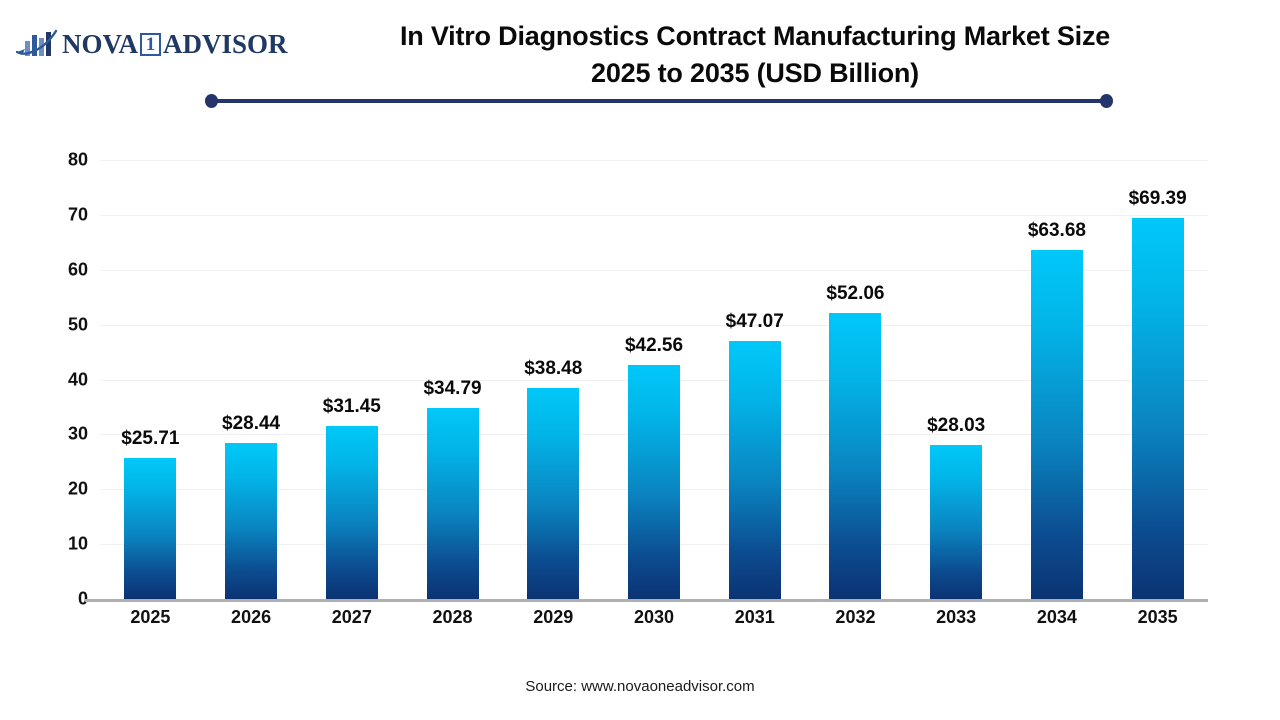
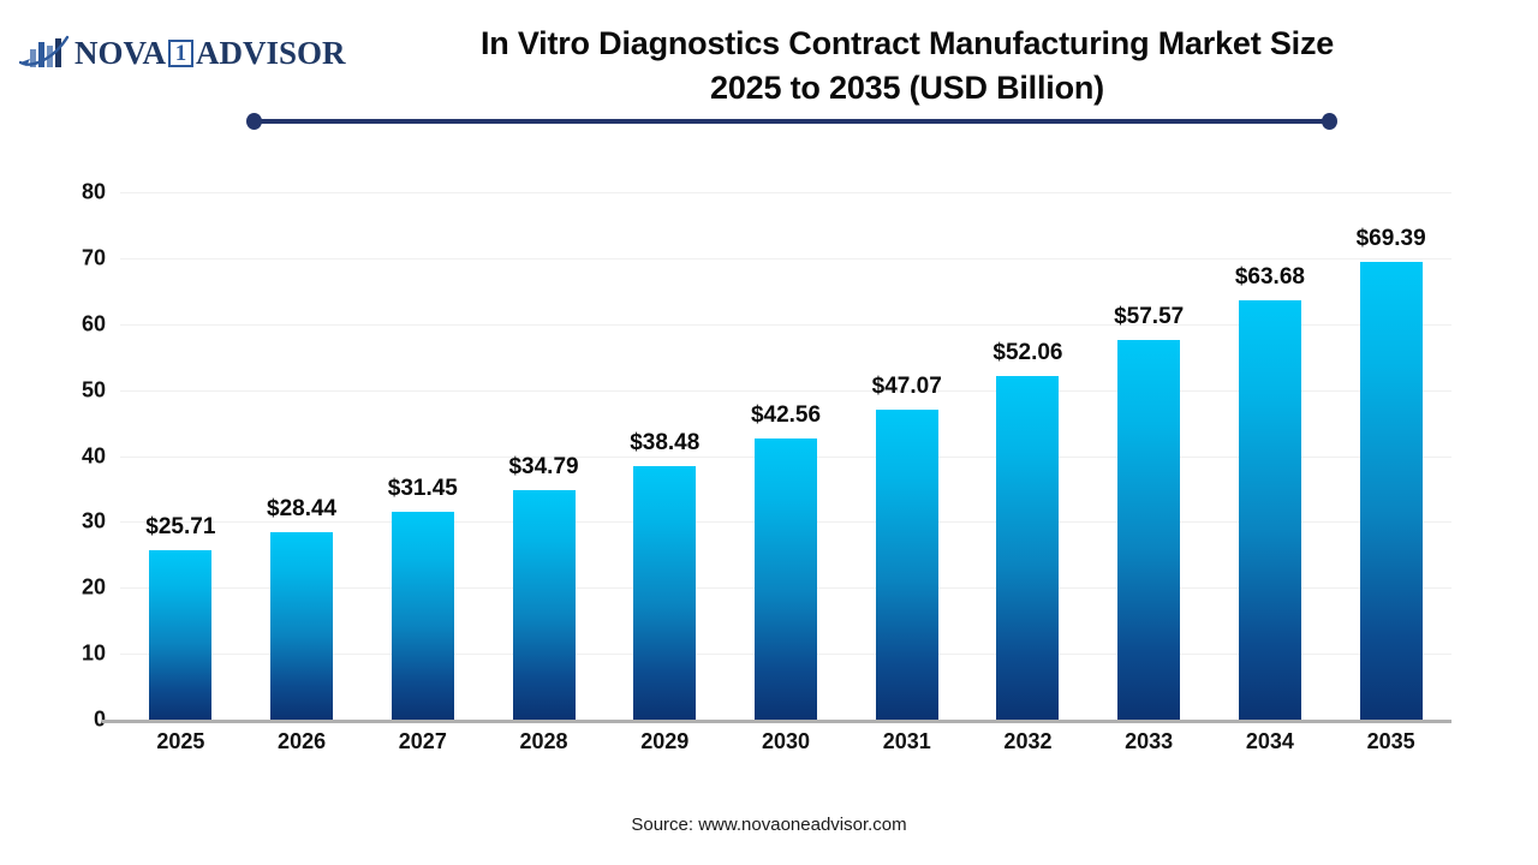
2033: $28.03 -> $57.57
